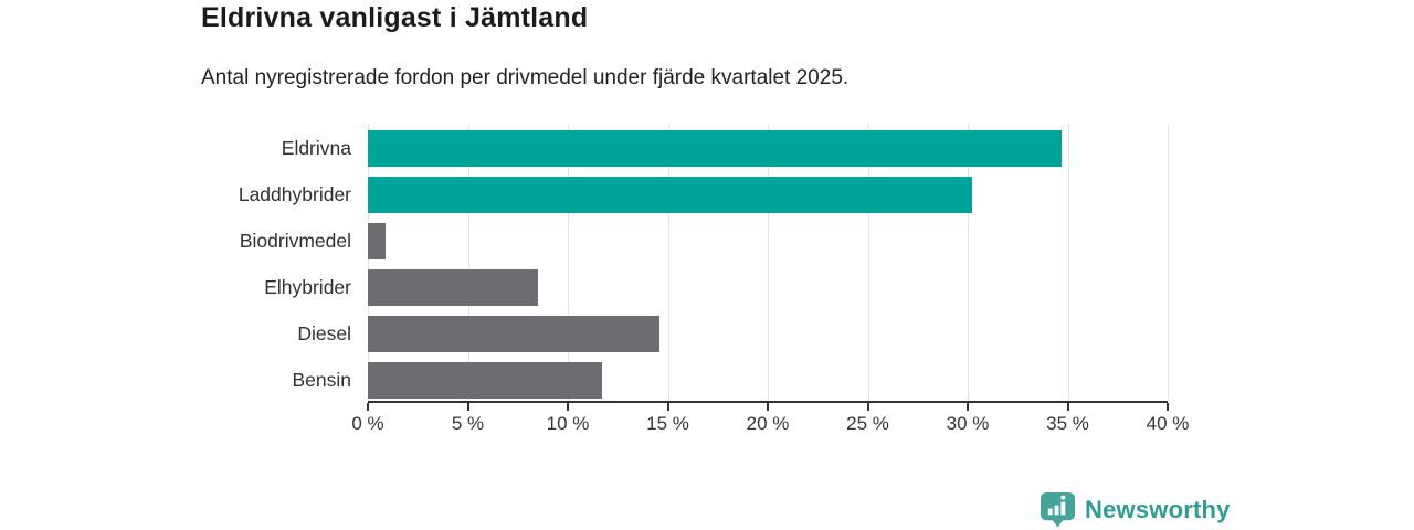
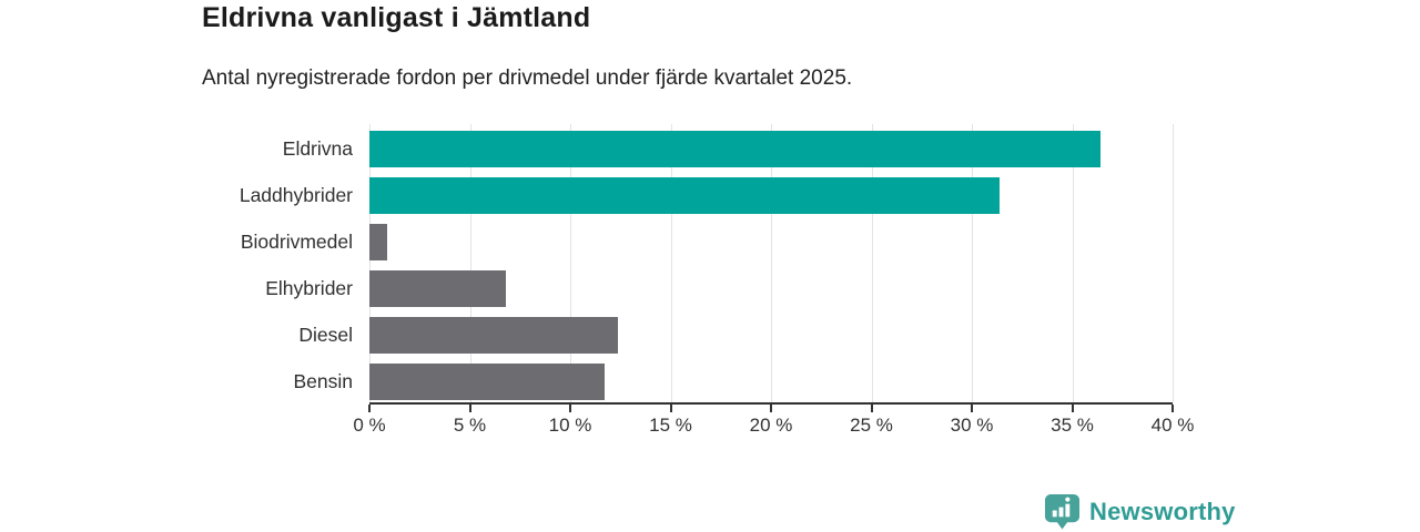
Eldrivna: 34.7% -> 36.4%
Laddhybrider: 30.2% -> 31.4%
Elhybrider: 8.5% -> 6.8%
Diesel: 14.6% -> 12.4%
